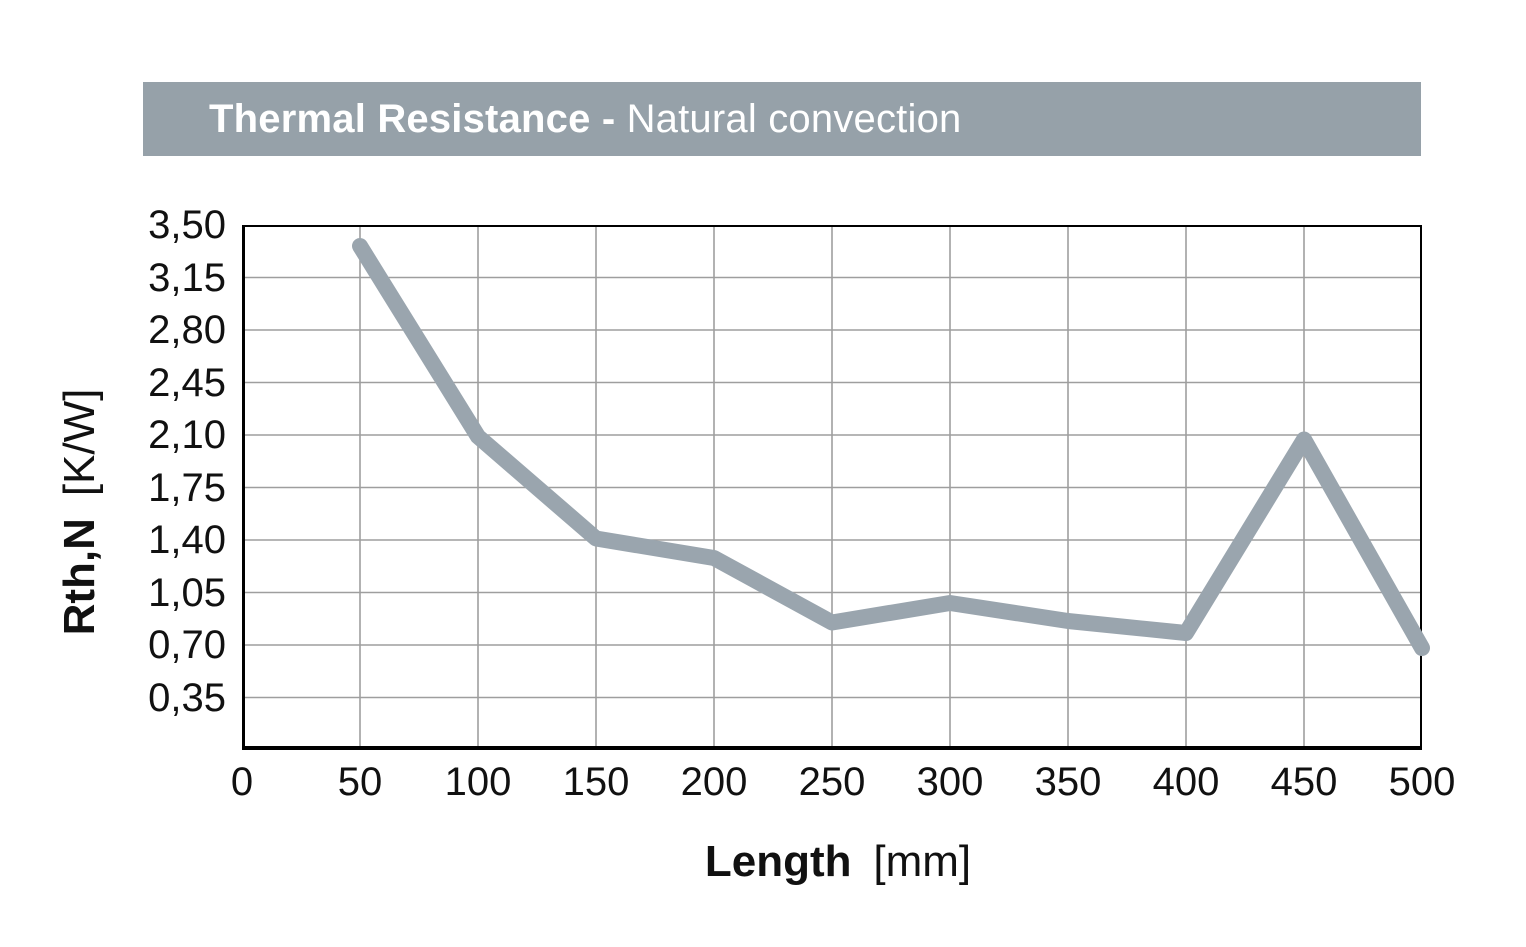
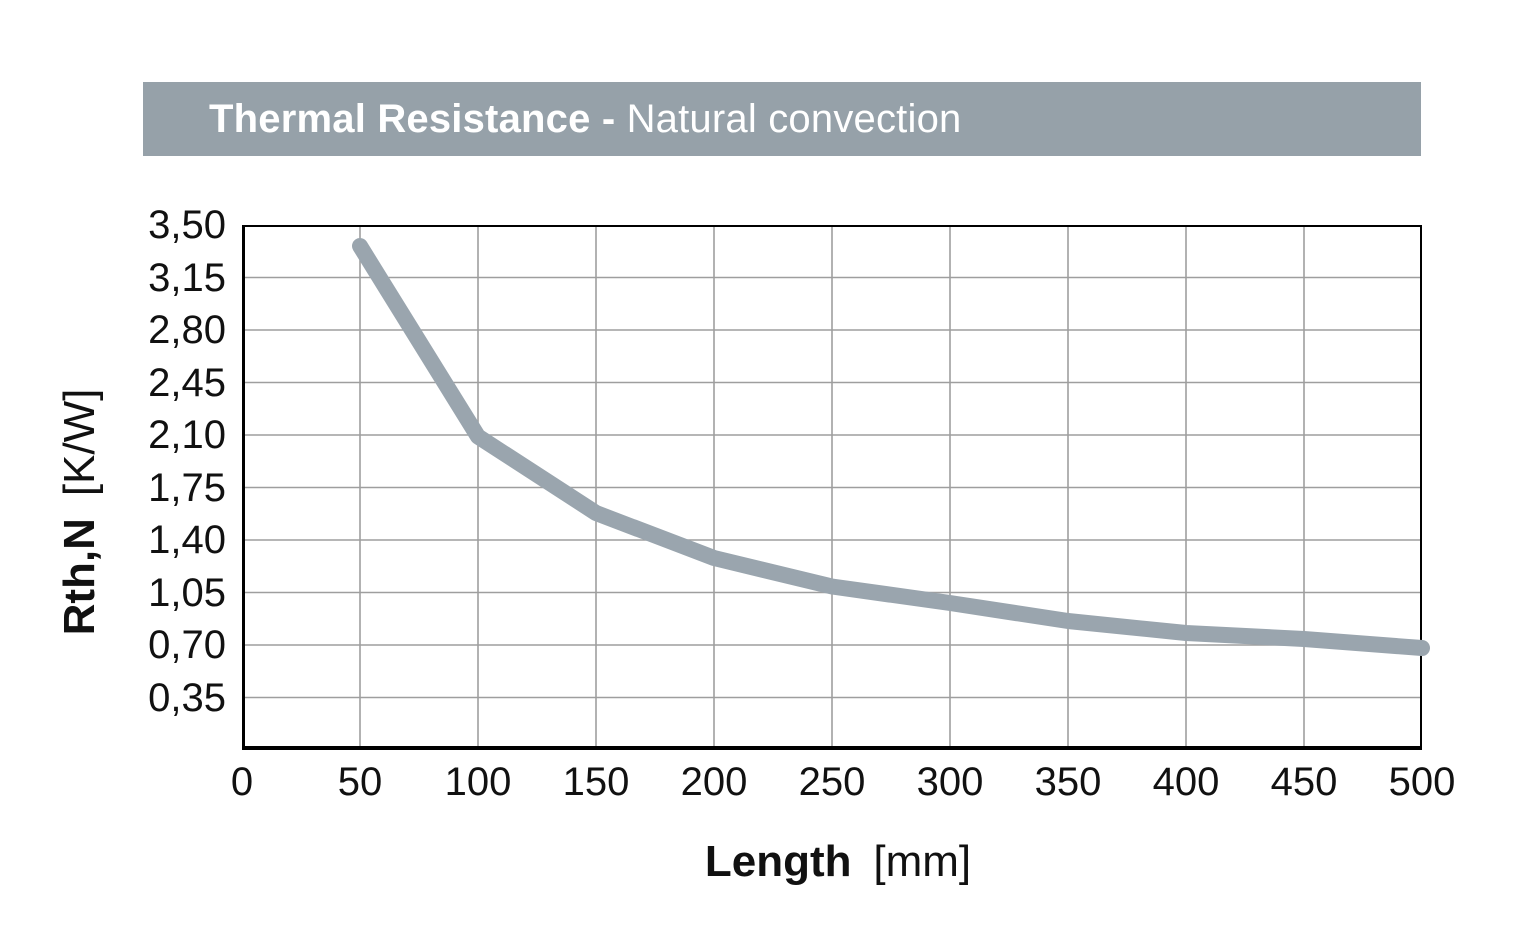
150: 1,41 -> 1,58
250: 0,85 -> 1,09
450: 2,07 -> 0,74
